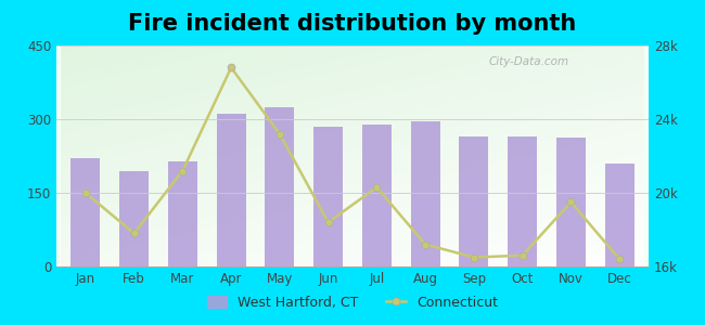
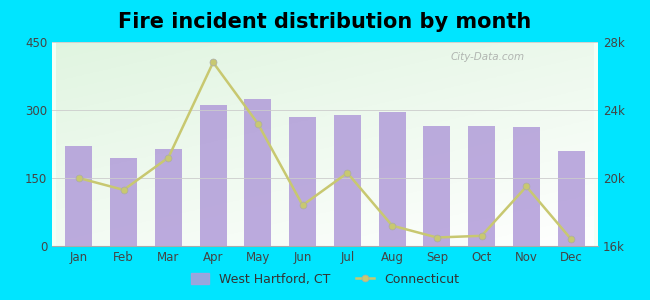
Connecticut/Feb: 17.8k -> 19.3k
